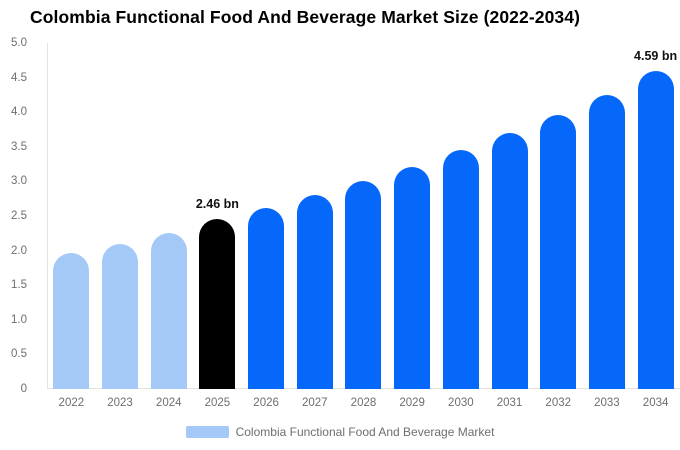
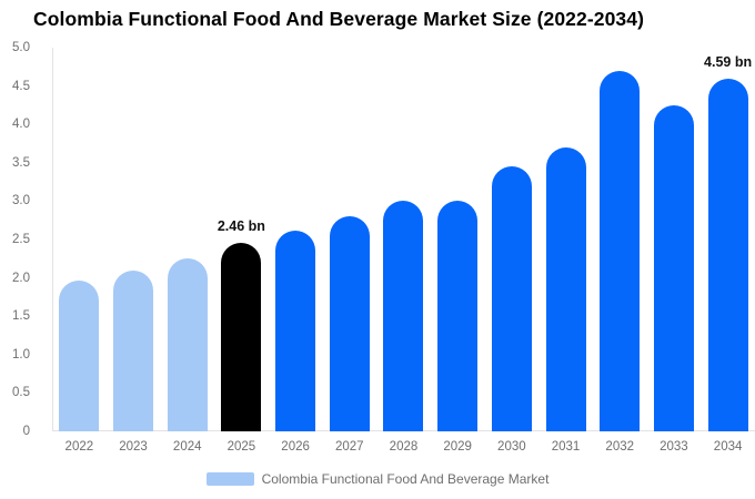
2029: 3.2 -> 3.0
2032: 4.0 -> 4.7
